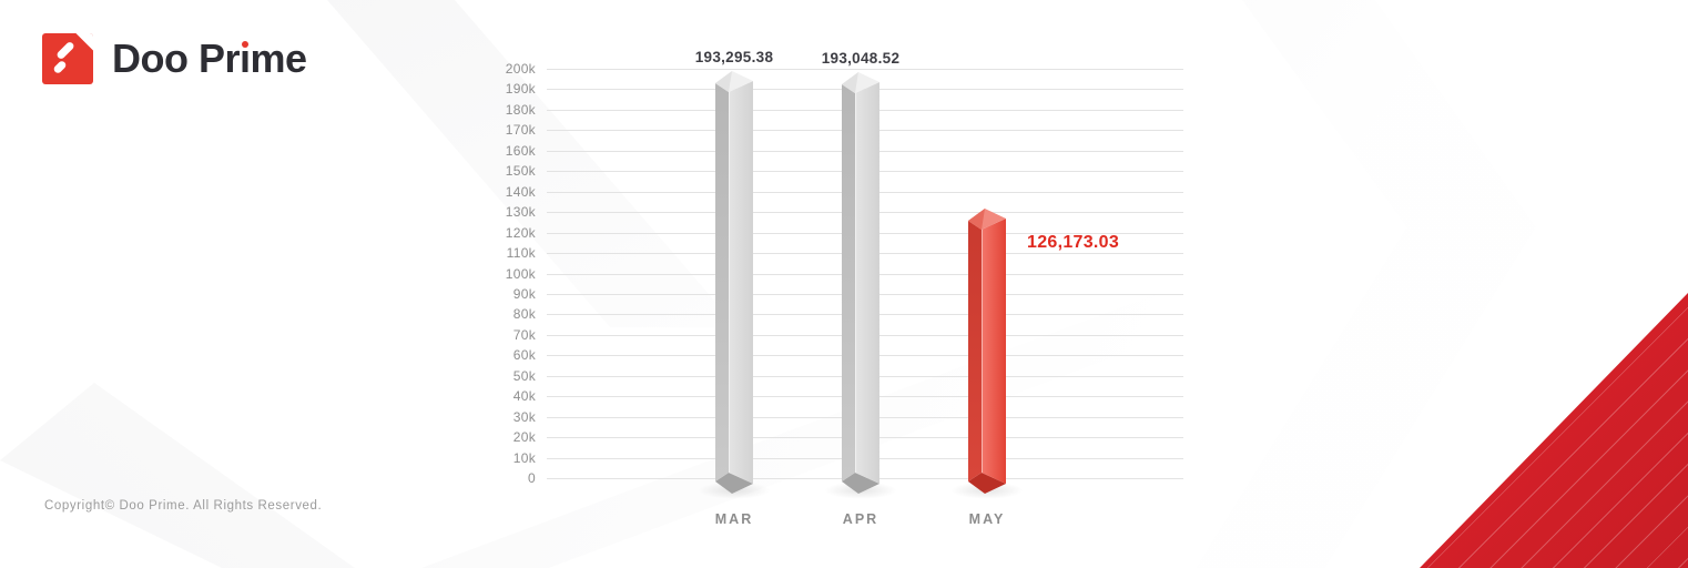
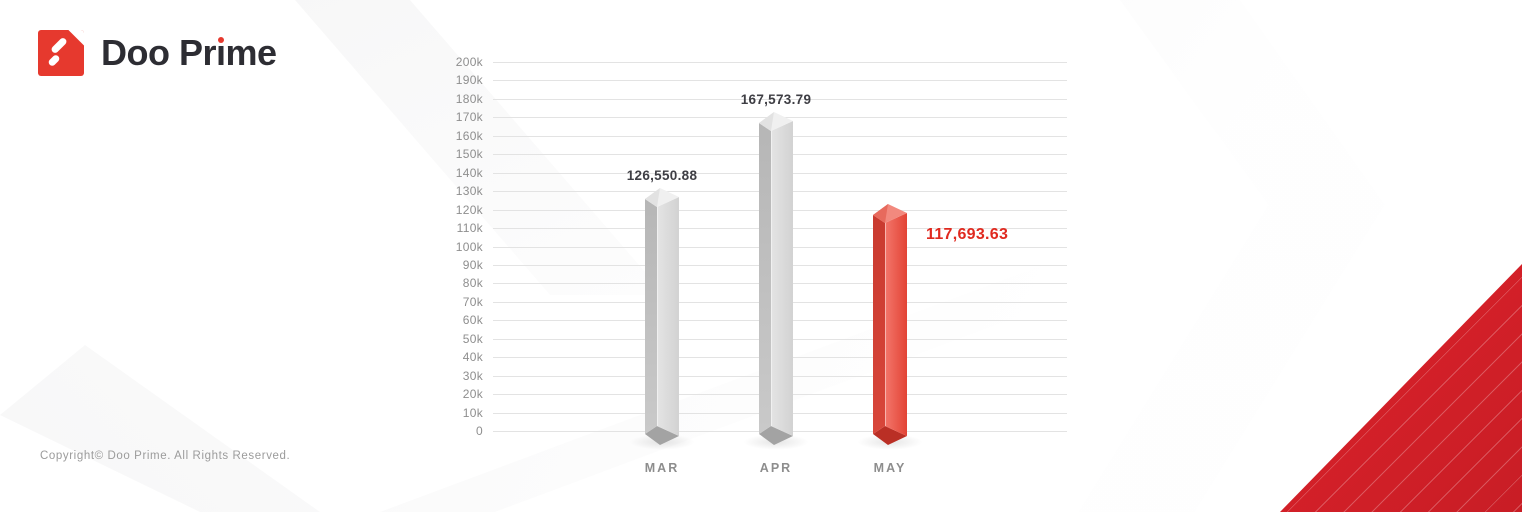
MAR: 193,295.38 -> 126,550.88
APR: 193,048.52 -> 167,573.79
MAY: 126,173.03 -> 117,693.63
